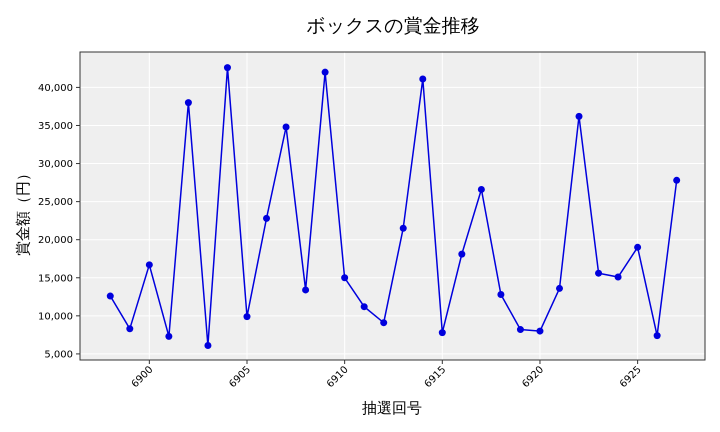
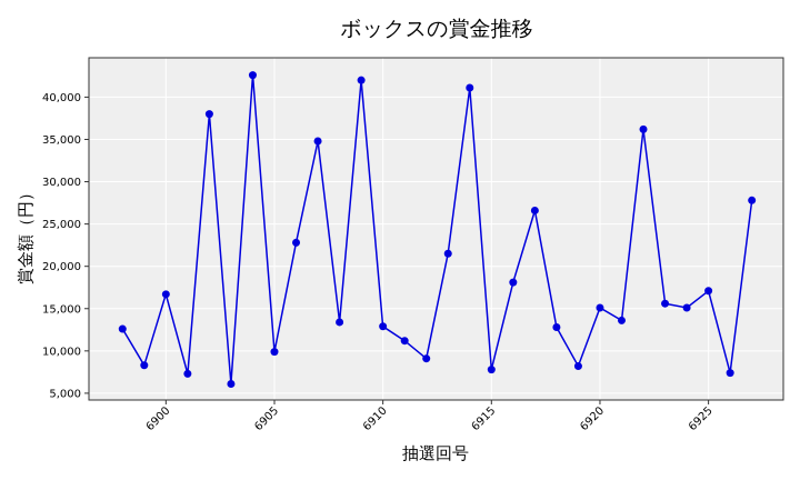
6910: 15000 -> 13000
6920: 8000 -> 15000
6925: 19000 -> 17000
